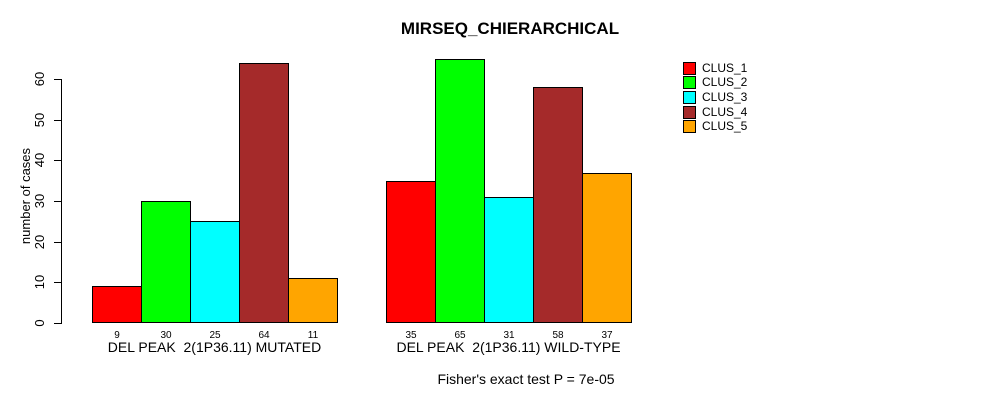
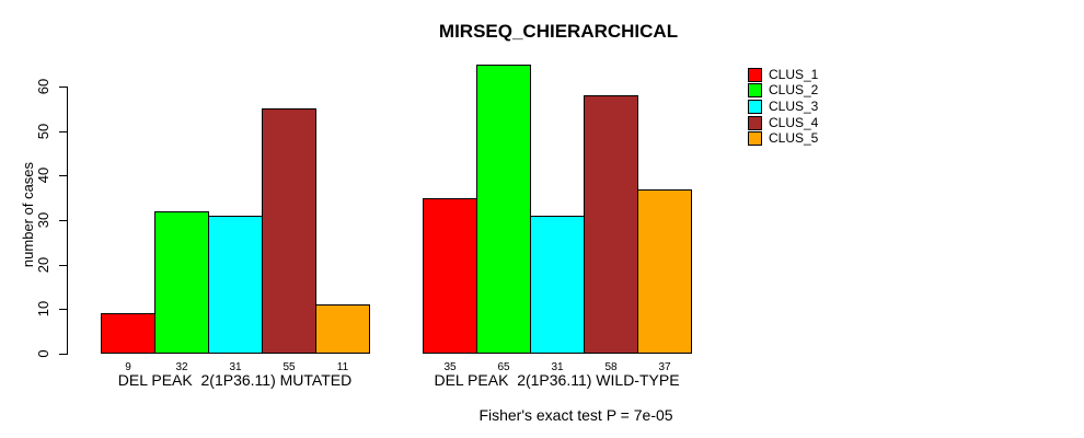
CLUS_2/DEL PEAK 2(1P36.11) MUTATED: 30 -> 32
CLUS_3/DEL PEAK 2(1P36.11) MUTATED: 25 -> 31
CLUS_4/DEL PEAK 2(1P36.11) MUTATED: 64 -> 55
